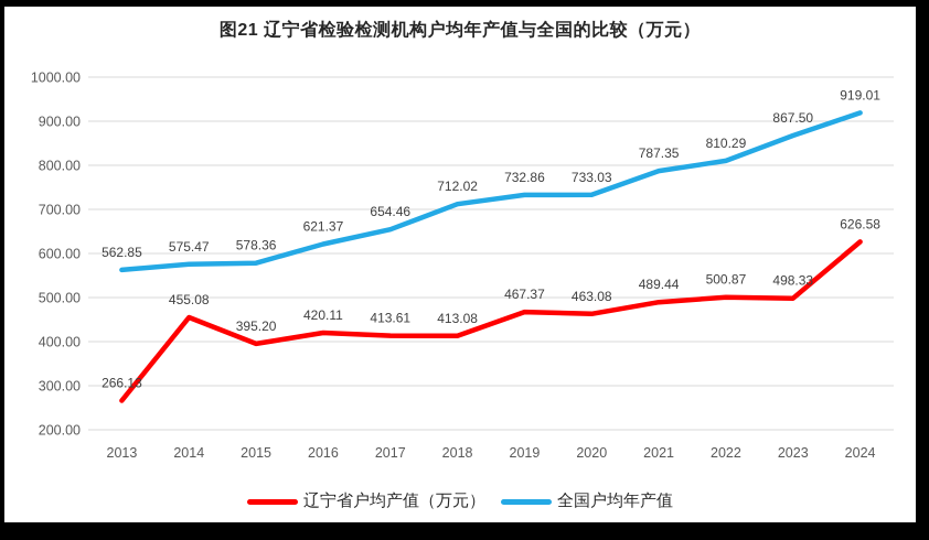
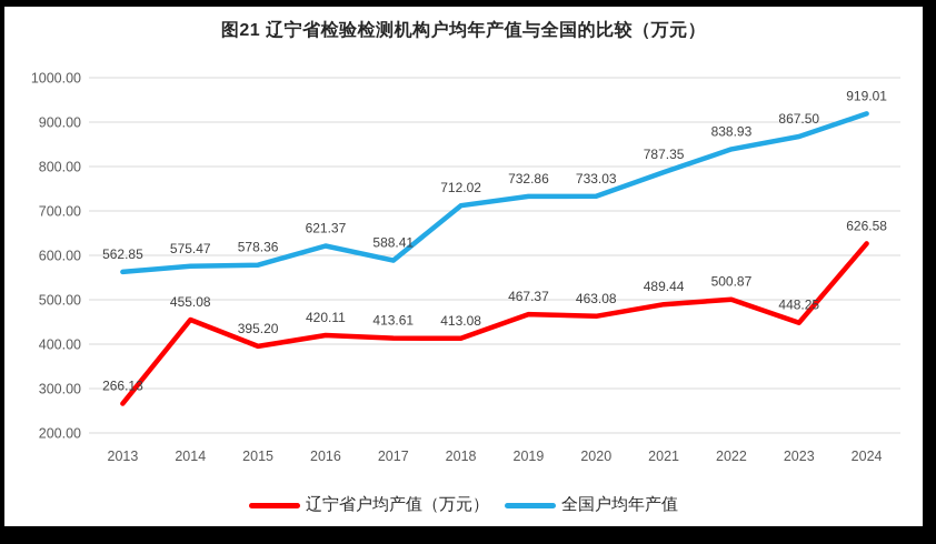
全国户均年产值/2017: 654.46 -> 588.41
全国户均年产值/2022: 810.29 -> 838.93
辽宁省户均产值（万元）/2023: 498.33 -> 448.25
